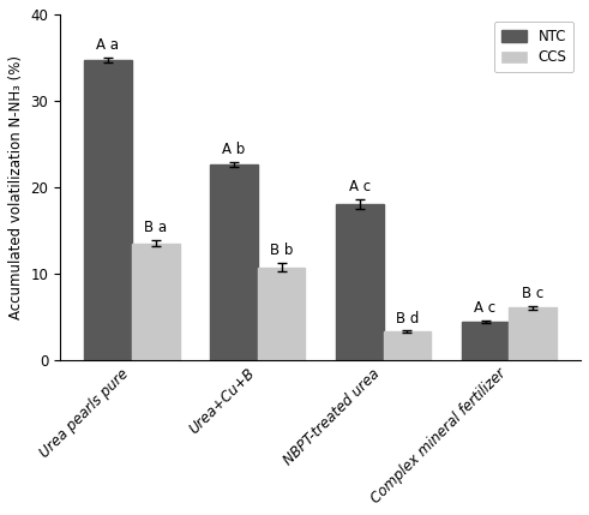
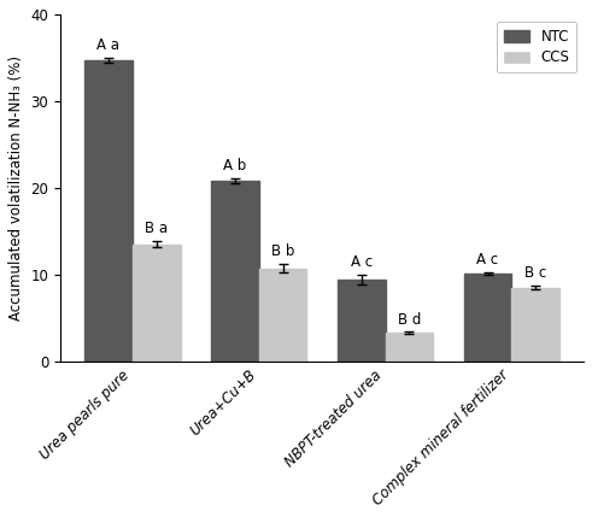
NTC/Urea+Cu+B: 22.6 -> 20.8
NTC/NBPT-treated urea: 18.0 -> 9.4
NTC/Complex mineral fertilizer: 4.4 -> 10.1
CCS/Complex mineral fertilizer: 6.0 -> 8.5
